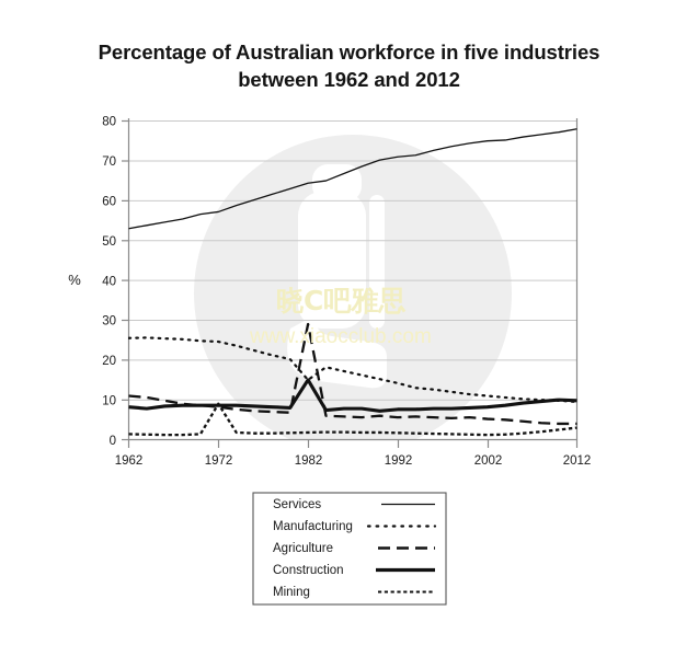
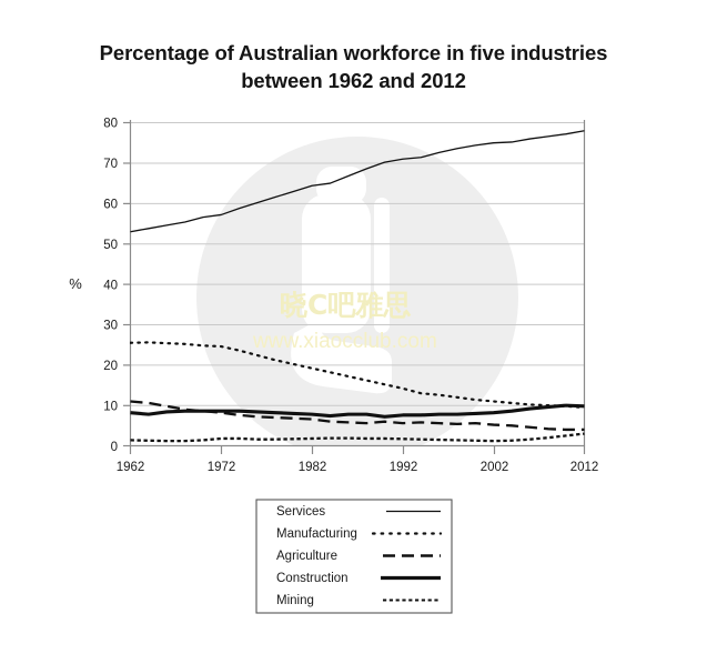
Mining/1972: 9 -> 2
Manufacturing/1982: 15 -> 19
Agriculture/1982: 29 -> 7
Construction/1982: 15 -> 8
